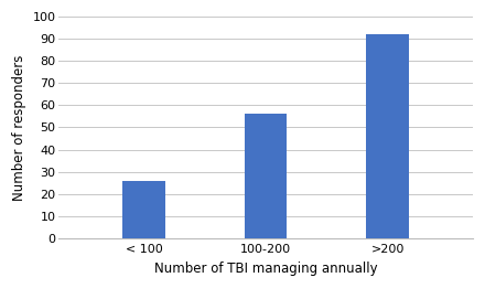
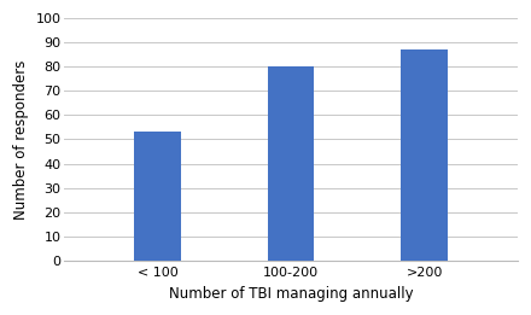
< 100: 26 -> 53
100-200: 56 -> 80
>200: 92 -> 87
